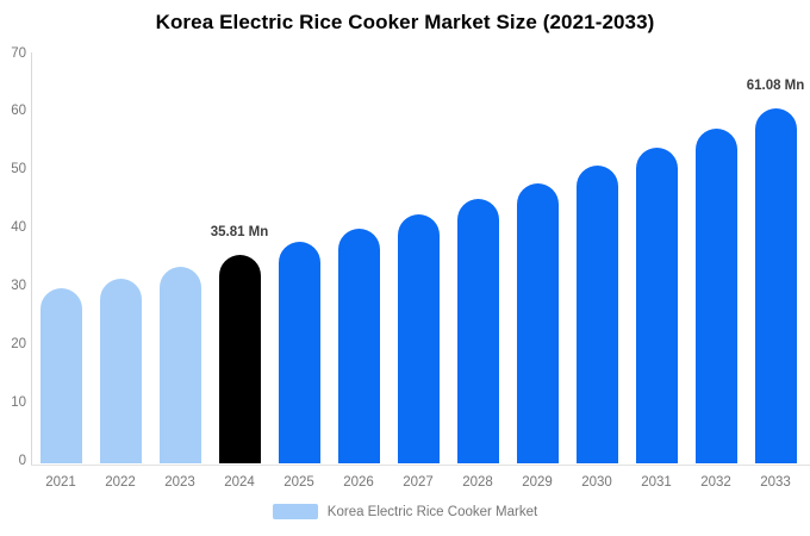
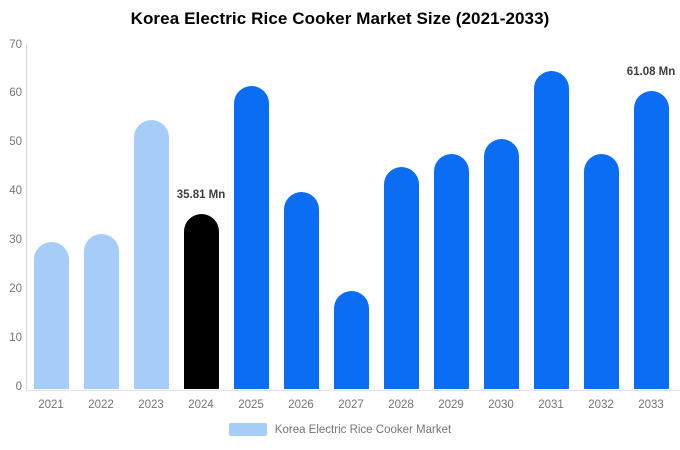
2023: 34 -> 55
2025: 38 -> 62
2027: 43 -> 20
2031: 54 -> 65
2032: 58 -> 48
